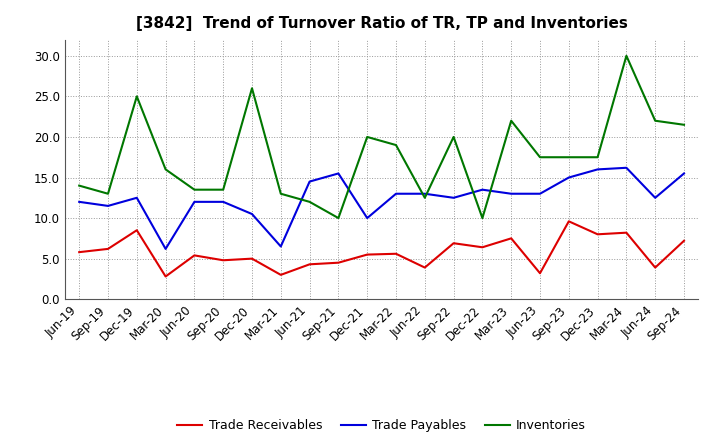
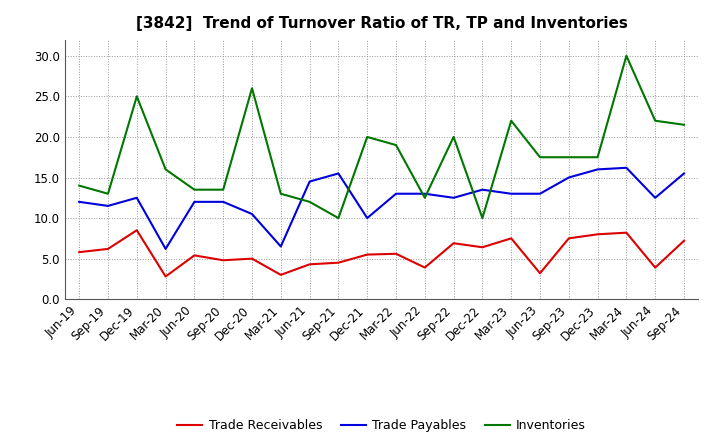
Trade Receivables/Sep-23: 9.6 -> 7.5
